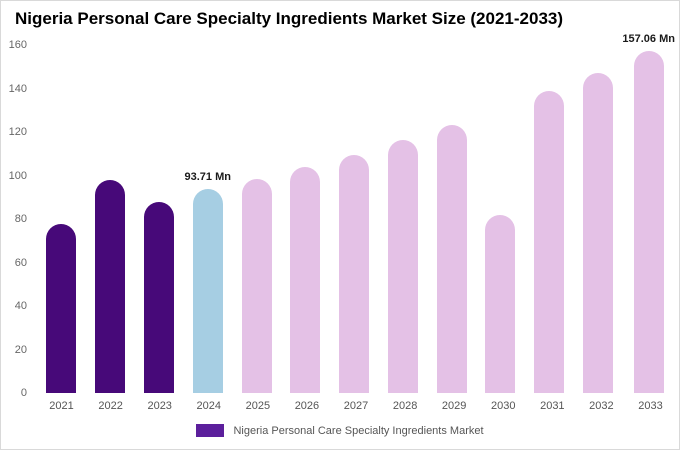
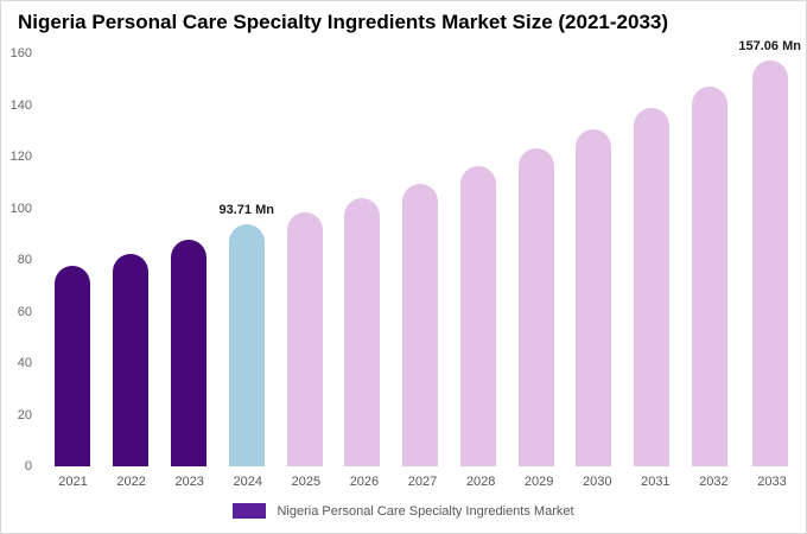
2022: 98 -> 82
2030: 82 -> 131
